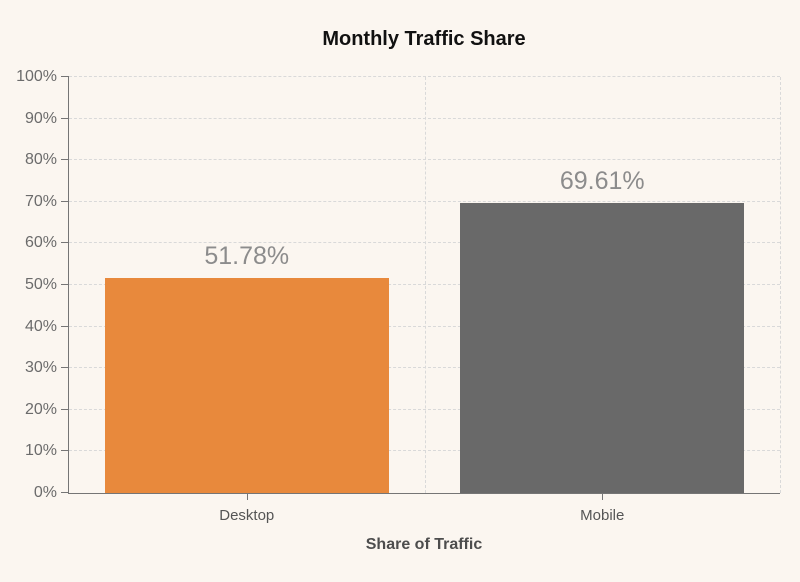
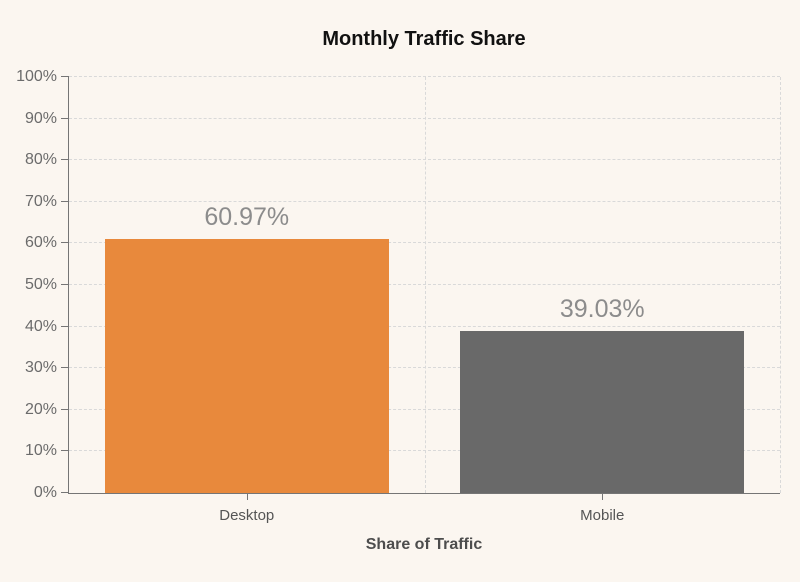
Desktop: 51.78% -> 60.97%
Mobile: 69.61% -> 39.03%
